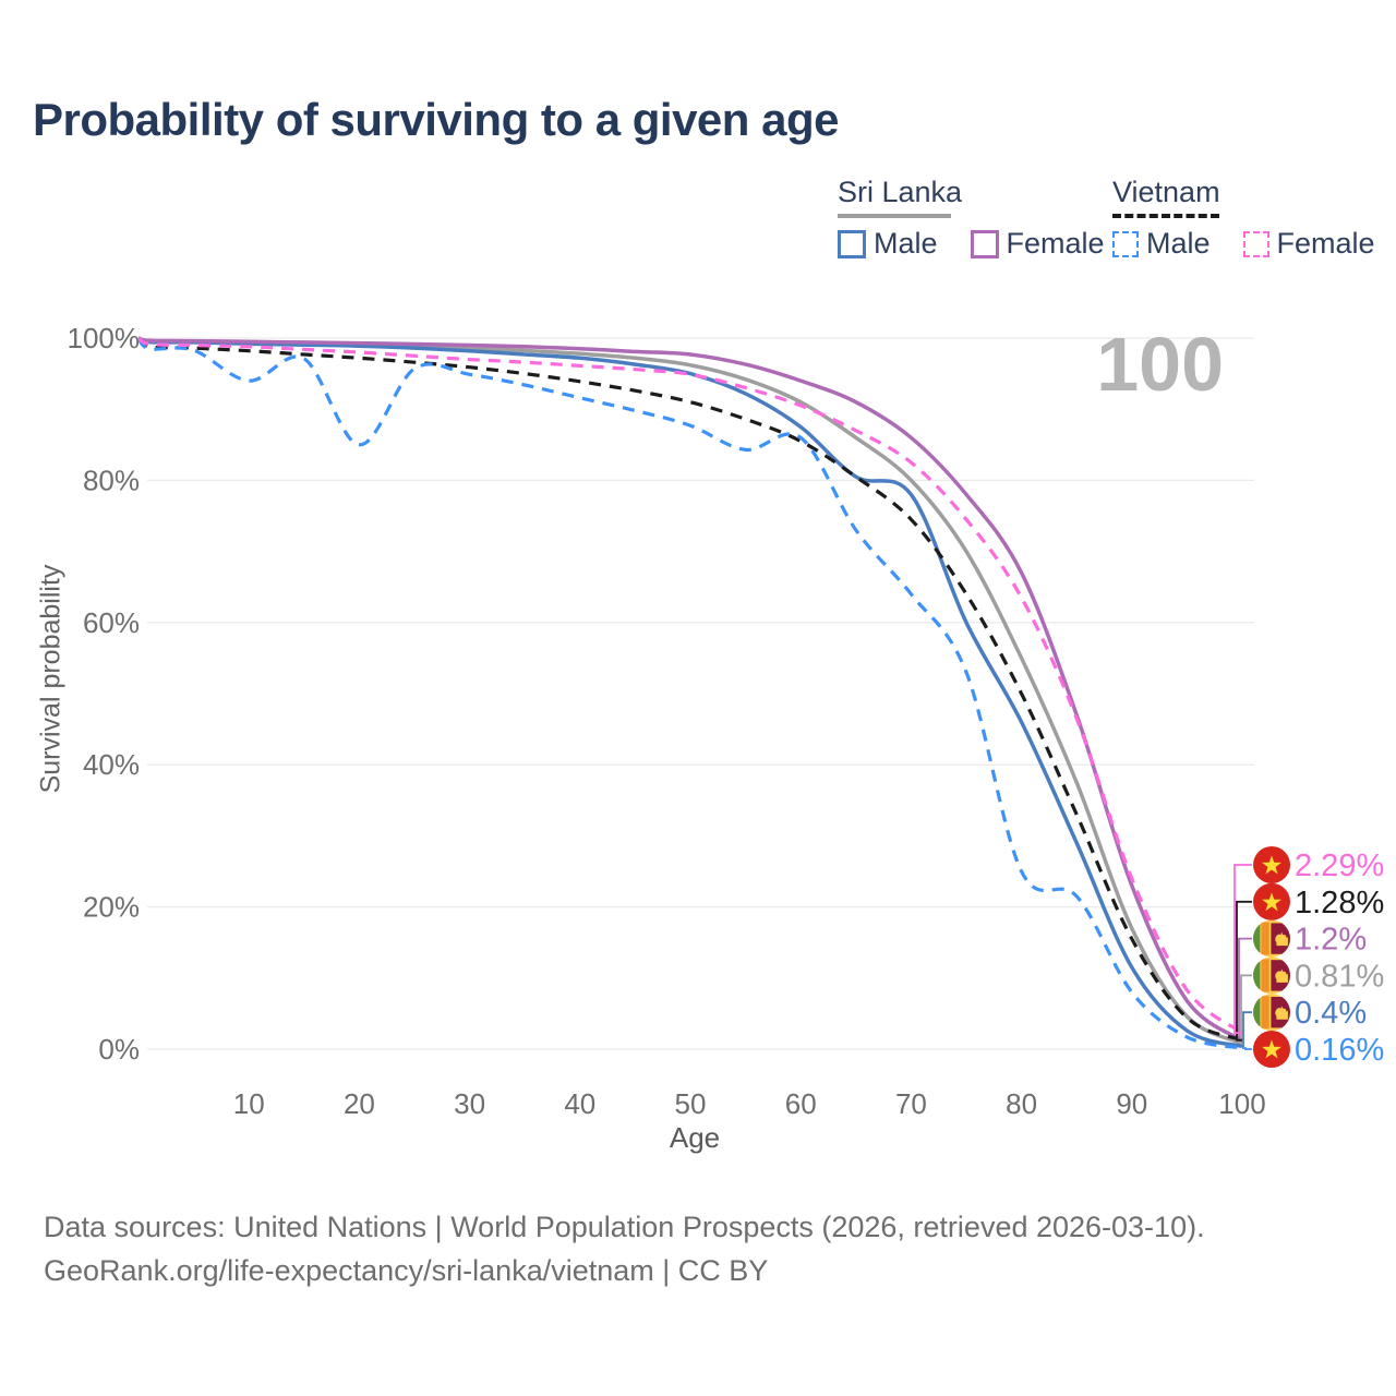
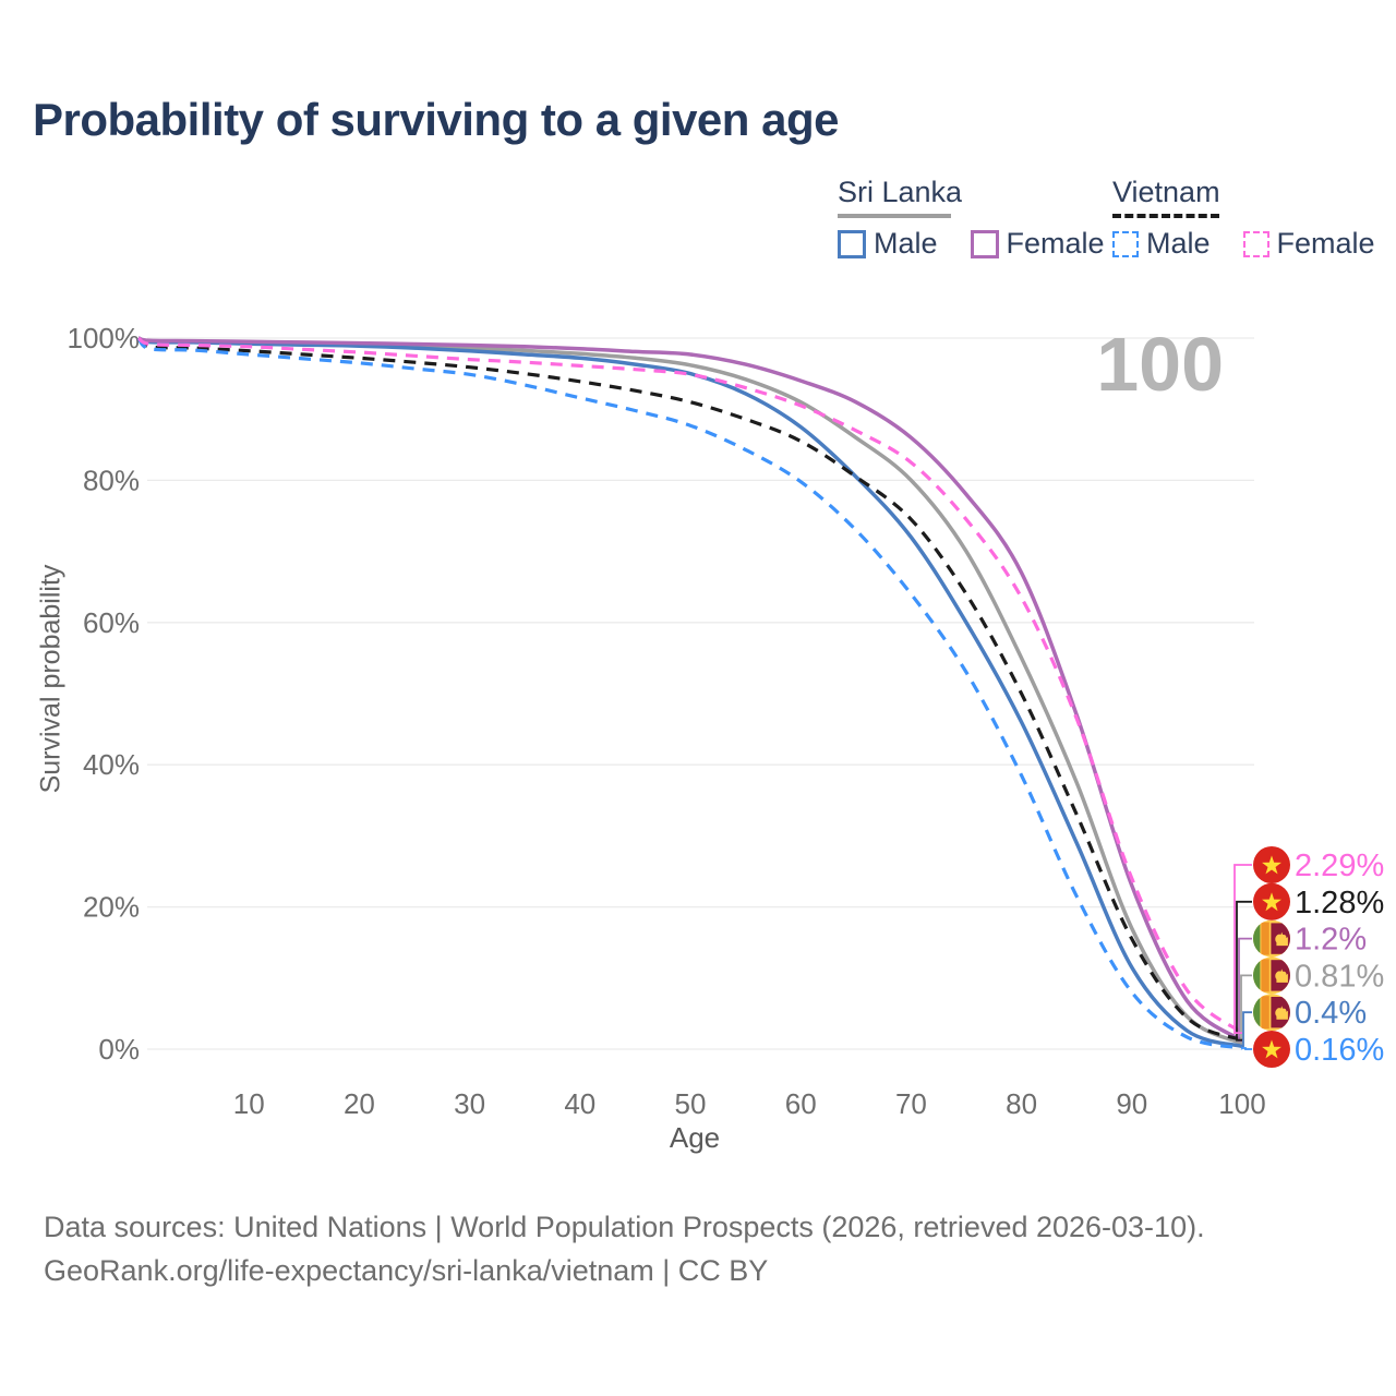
Vietnam Male/10: 94% -> 98%
Vietnam Male/20: 85% -> 96%
Vietnam Male/60: 86% -> 80%
Sri Lanka Male/70: 78% -> 72%
Vietnam Male/80: 25% -> 38%
